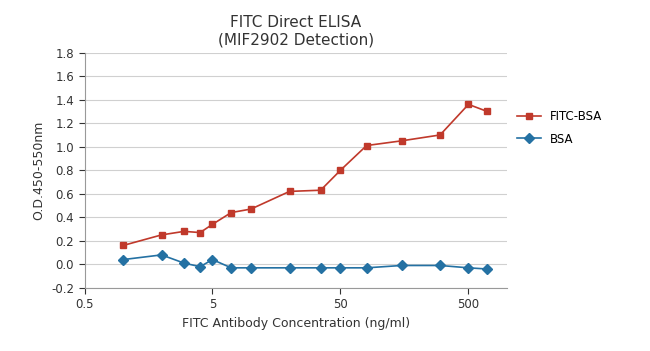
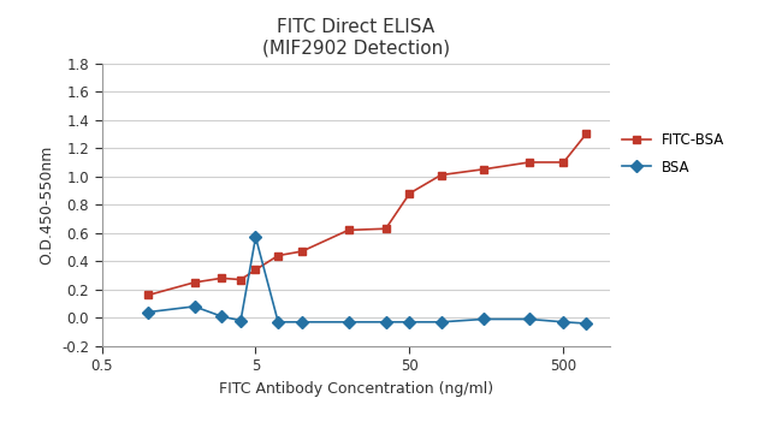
BSA/5: 0.04 -> 0.57
FITC-BSA/50: 0.80 -> 0.88
FITC-BSA/500: 1.36 -> 1.10
